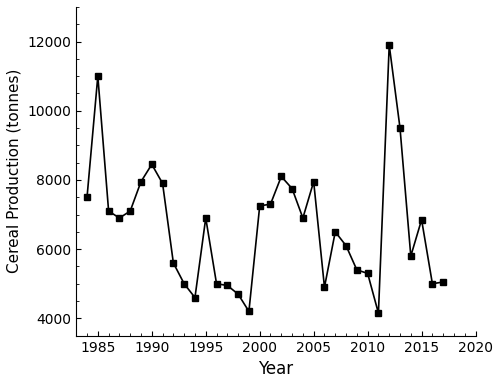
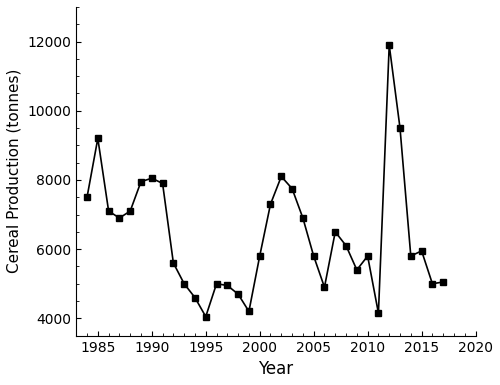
1985: 11000 -> 9200
1990: 8450 -> 8050
1995: 6900 -> 4050
2000: 7250 -> 5800
2005: 7950 -> 5800
2010: 5300 -> 5800
2015: 6850 -> 5950
